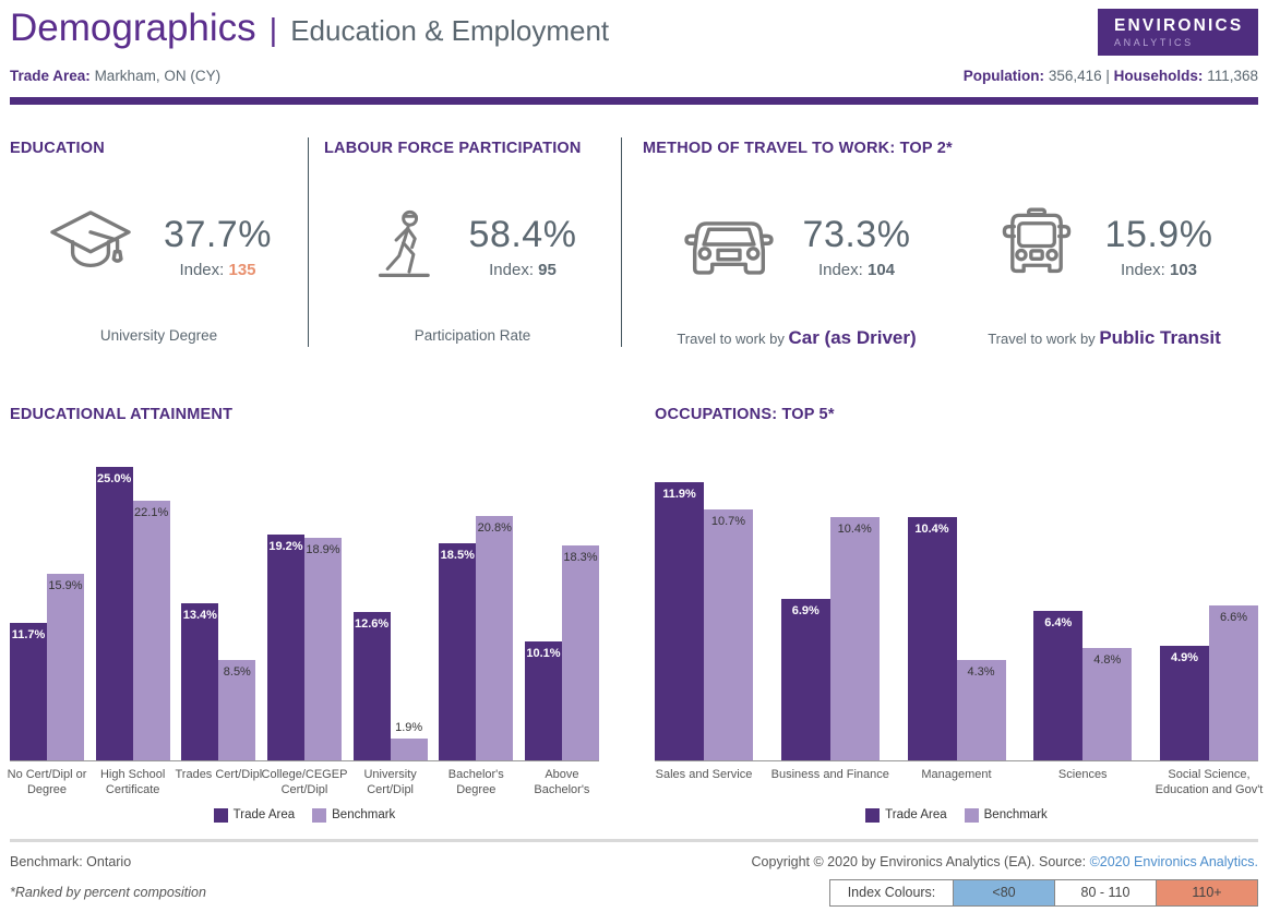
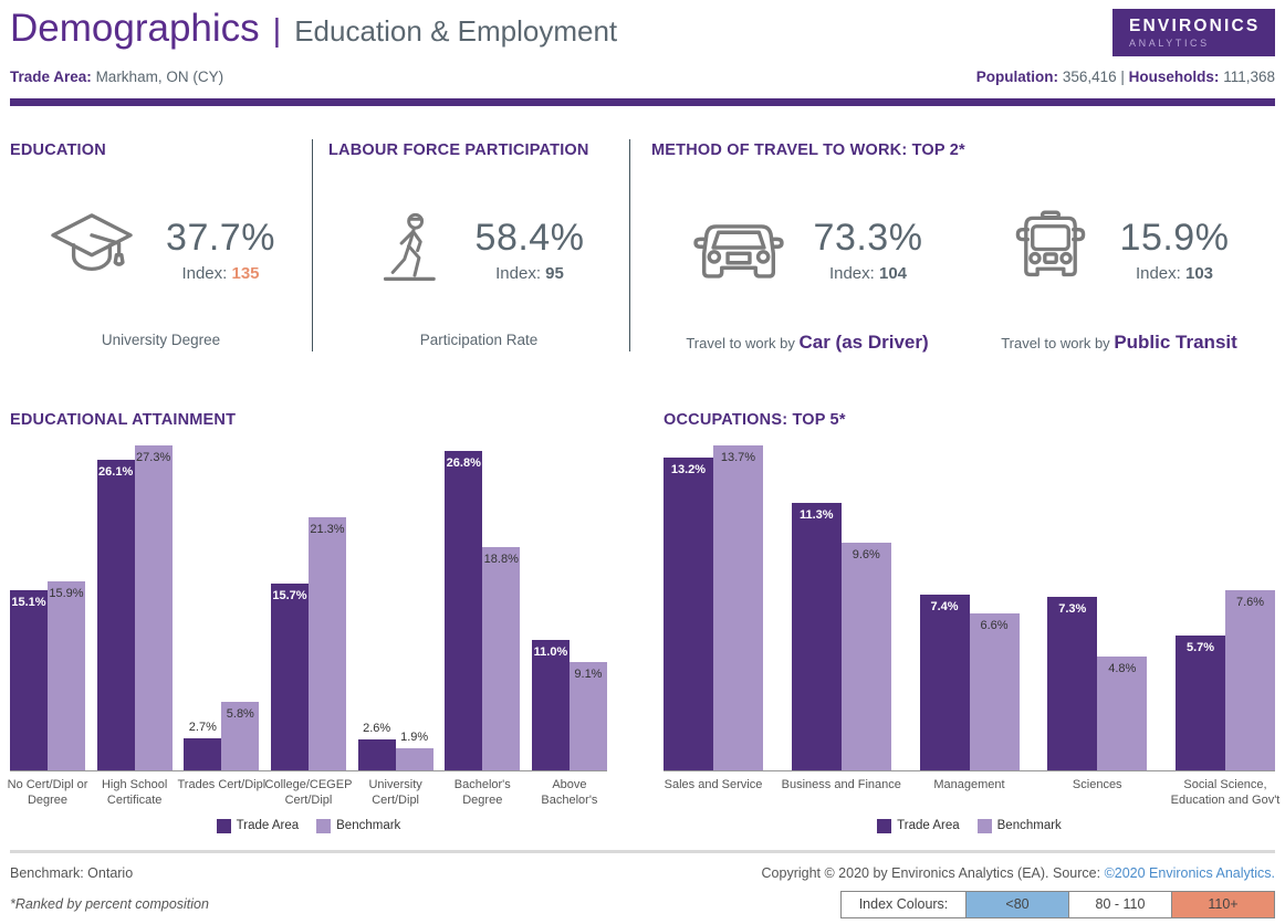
EDUCATIONAL ATTAINMENT/Trade Area/No Cert/Dipl or Degree: 11.7% -> 15.1%
EDUCATIONAL ATTAINMENT/Trade Area/High School Certificate: 25.0% -> 26.1%
EDUCATIONAL ATTAINMENT/Benchmark/High School Certificate: 22.1% -> 27.3%
EDUCATIONAL ATTAINMENT/Trade Area/Trades Cert/Dipl: 13.4% -> 2.7%
EDUCATIONAL ATTAINMENT/Benchmark/Trades Cert/Dipl: 8.5% -> 5.8%
EDUCATIONAL ATTAINMENT/Trade Area/College/CEGEP Cert/Dipl: 19.2% -> 15.7%
EDUCATIONAL ATTAINMENT/Benchmark/College/CEGEP Cert/Dipl: 18.9% -> 21.3%
EDUCATIONAL ATTAINMENT/Trade Area/University Cert/Dipl: 12.6% -> 2.6%
EDUCATIONAL ATTAINMENT/Trade Area/Bachelor's Degree: 18.5% -> 26.8%
EDUCATIONAL ATTAINMENT/Benchmark/Bachelor's Degree: 20.8% -> 18.8%
EDUCATIONAL ATTAINMENT/Trade Area/Above Bachelor's: 10.1% -> 11.0%
EDUCATIONAL ATTAINMENT/Benchmark/Above Bachelor's: 18.3% -> 9.1%
OCCUPATIONS: TOP 5*/Trade Area/Sales and Service: 11.9% -> 13.2%
OCCUPATIONS: TOP 5*/Benchmark/Sales and Service: 10.7% -> 13.7%
OCCUPATIONS: TOP 5*/Trade Area/Business and Finance: 6.9% -> 11.3%
OCCUPATIONS: TOP 5*/Benchmark/Business and Finance: 10.4% -> 9.6%
OCCUPATIONS: TOP 5*/Trade Area/Management: 10.4% -> 7.4%
OCCUPATIONS: TOP 5*/Benchmark/Management: 4.3% -> 6.6%
OCCUPATIONS: TOP 5*/Trade Area/Sciences: 6.4% -> 7.3%
OCCUPATIONS: TOP 5*/Trade Area/Social Science, Education and Gov't: 4.9% -> 5.7%
OCCUPATIONS: TOP 5*/Benchmark/Social Science, Education and Gov't: 6.6% -> 7.6%
